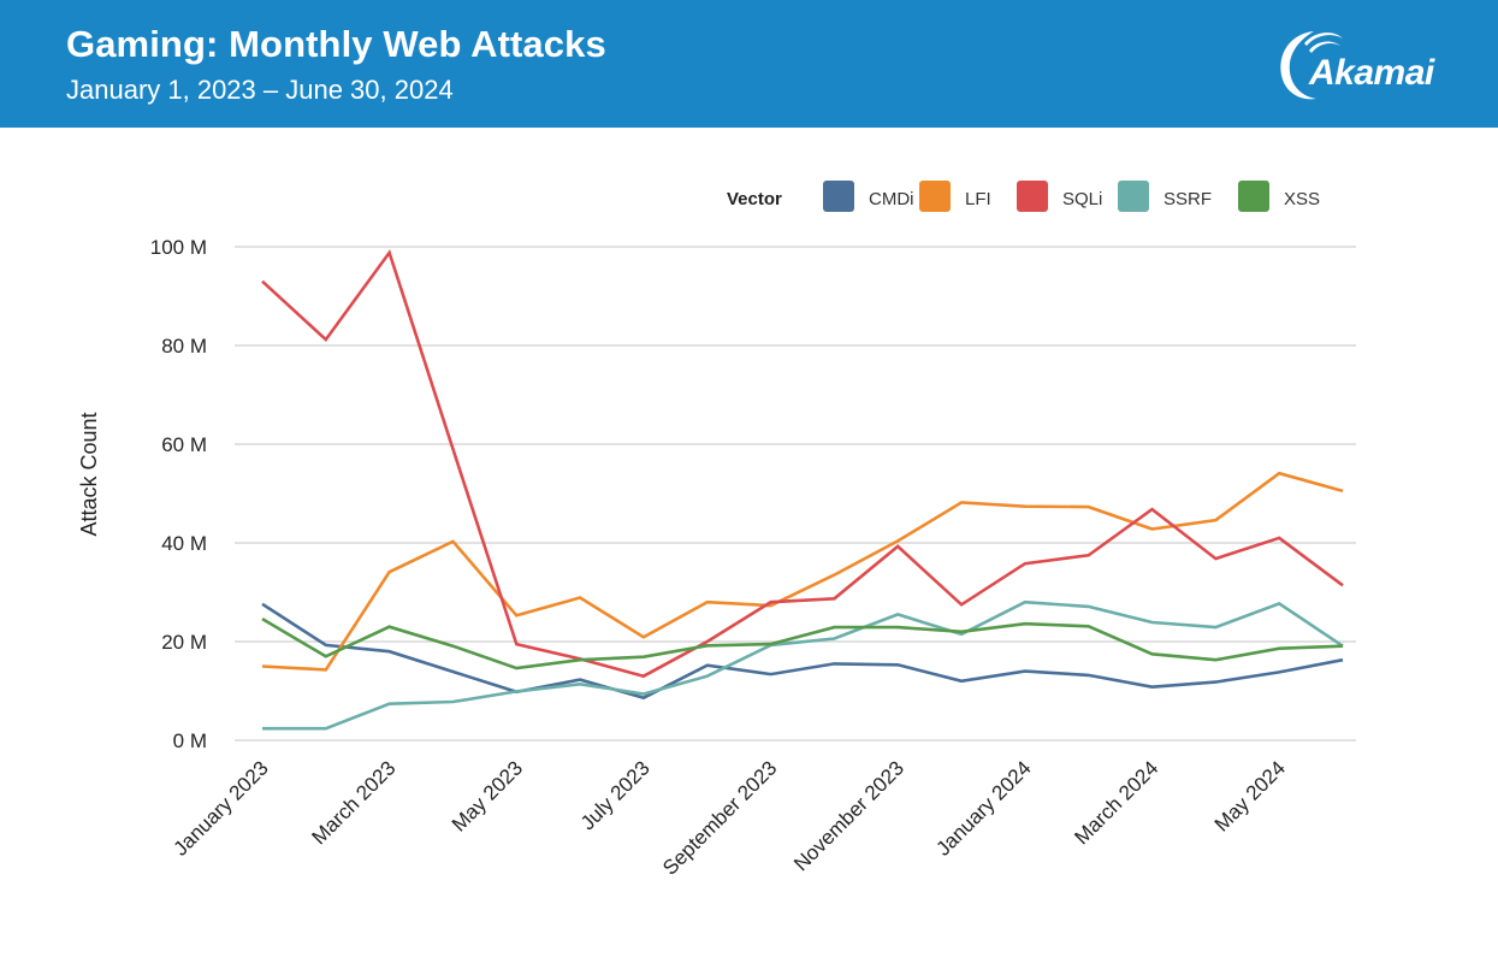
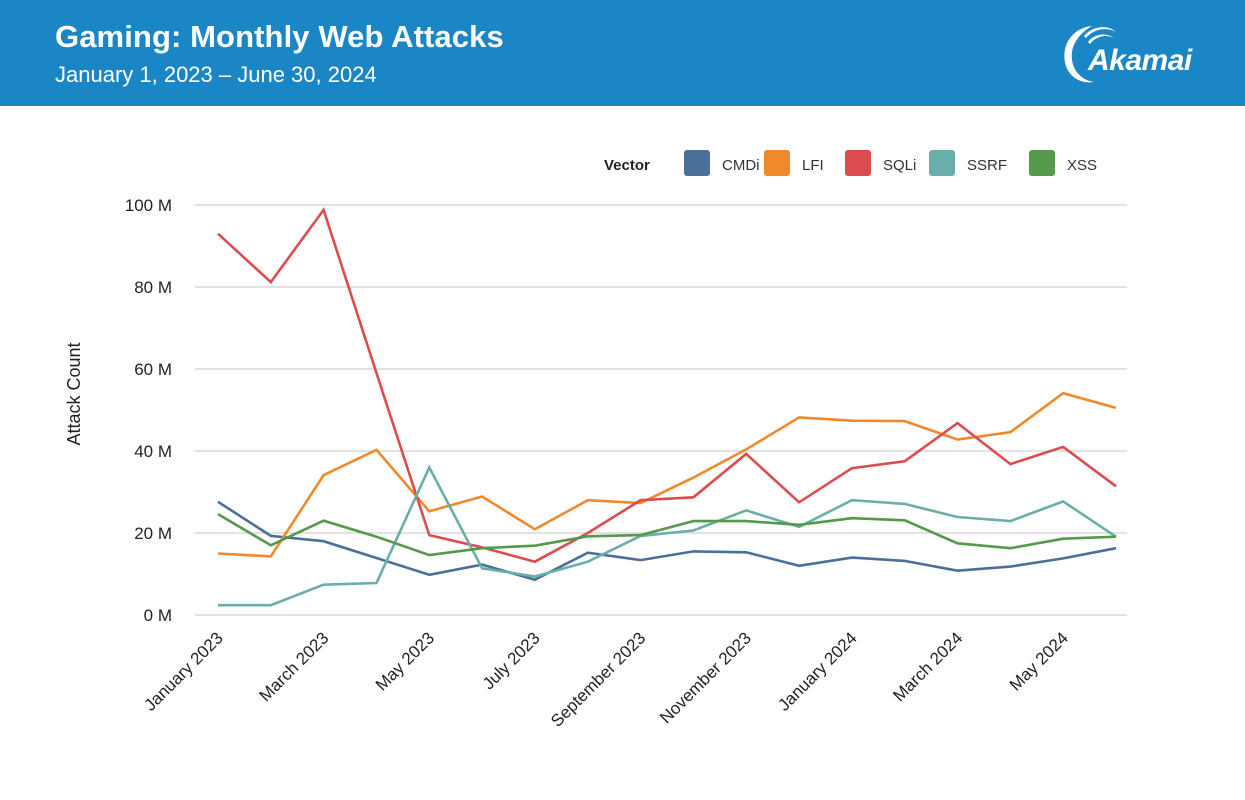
SSRF/May 2023: 10M -> 36M
